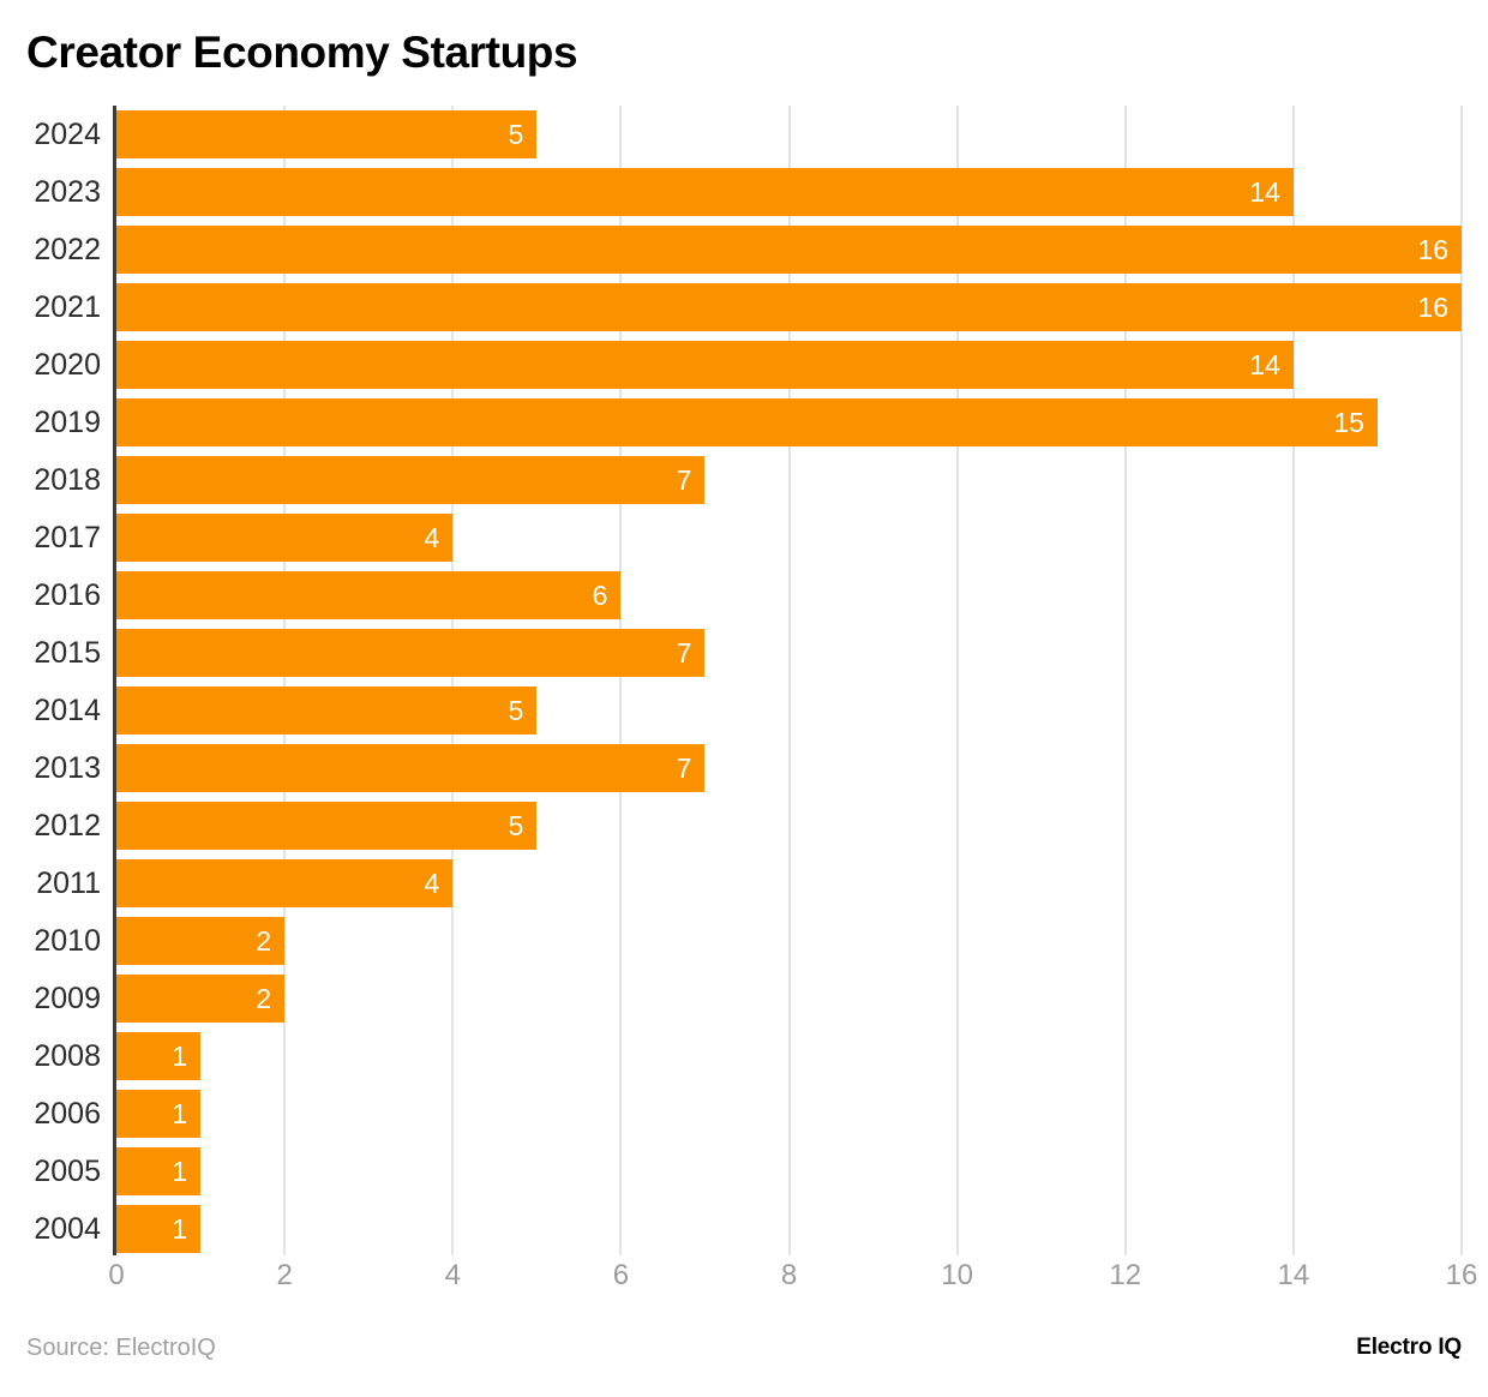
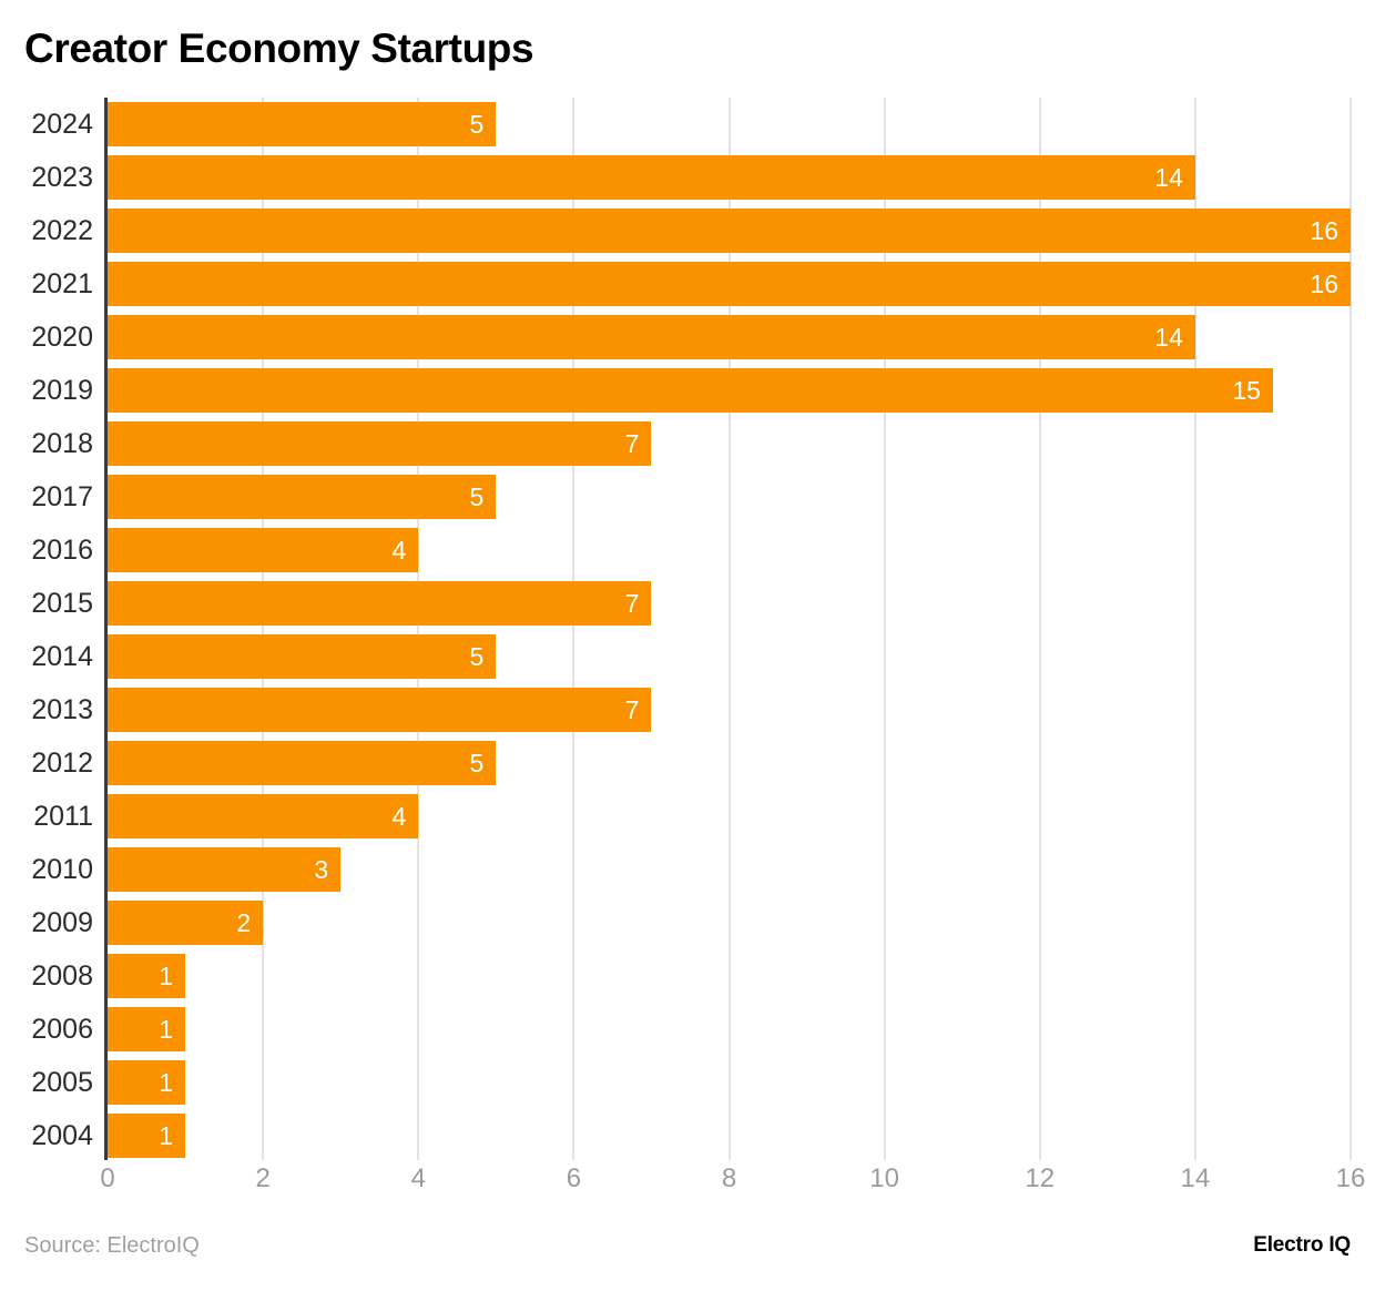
2017: 4 -> 5
2016: 6 -> 4
2010: 2 -> 3
